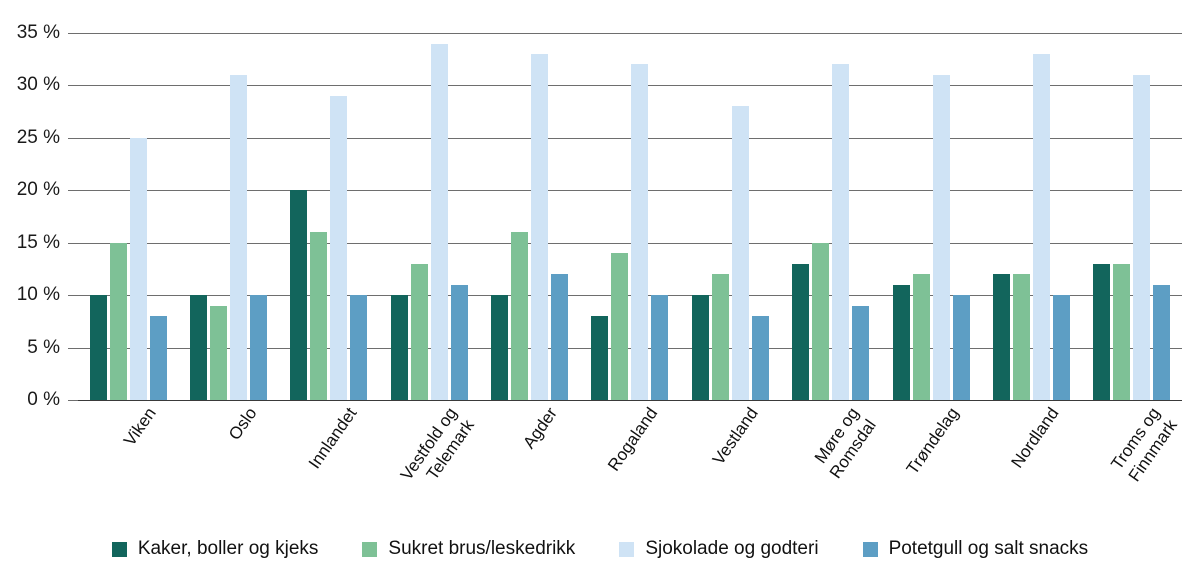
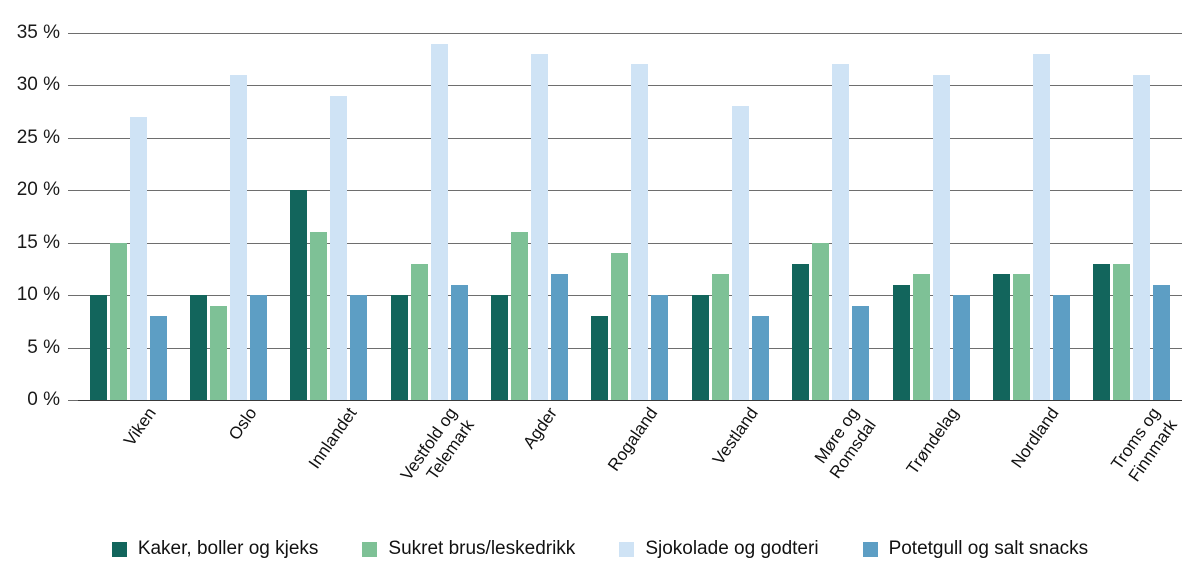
Sjokolade og godteri/Viken: 25% -> 27%
